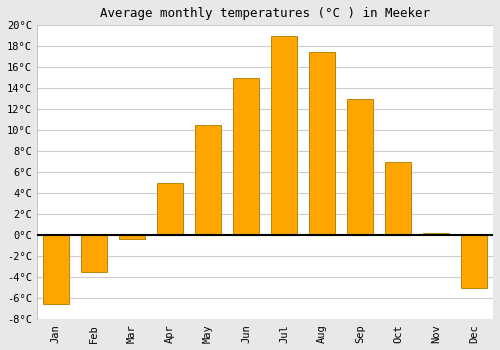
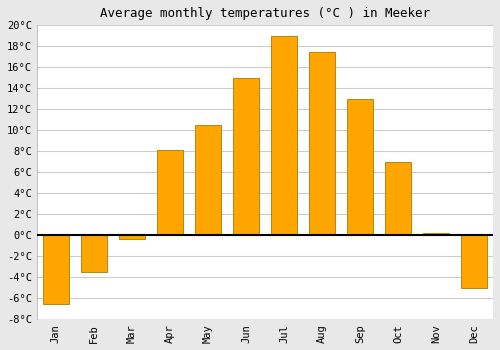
Apr: 5.0°C -> 8.1°C
